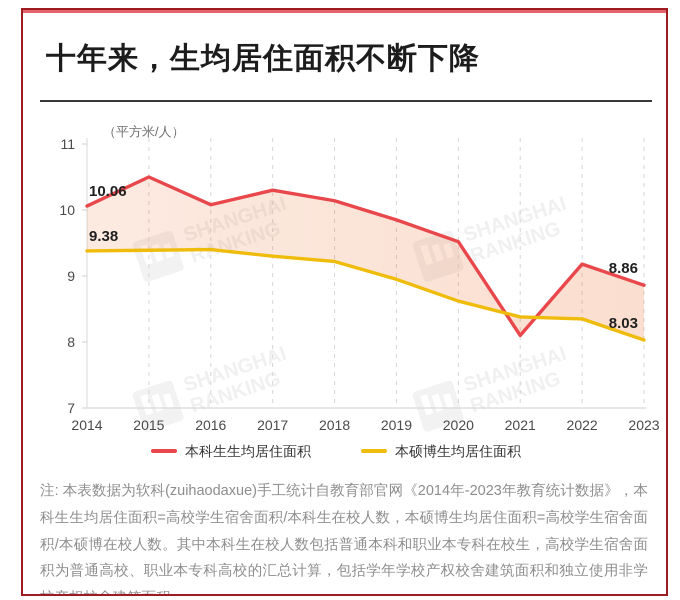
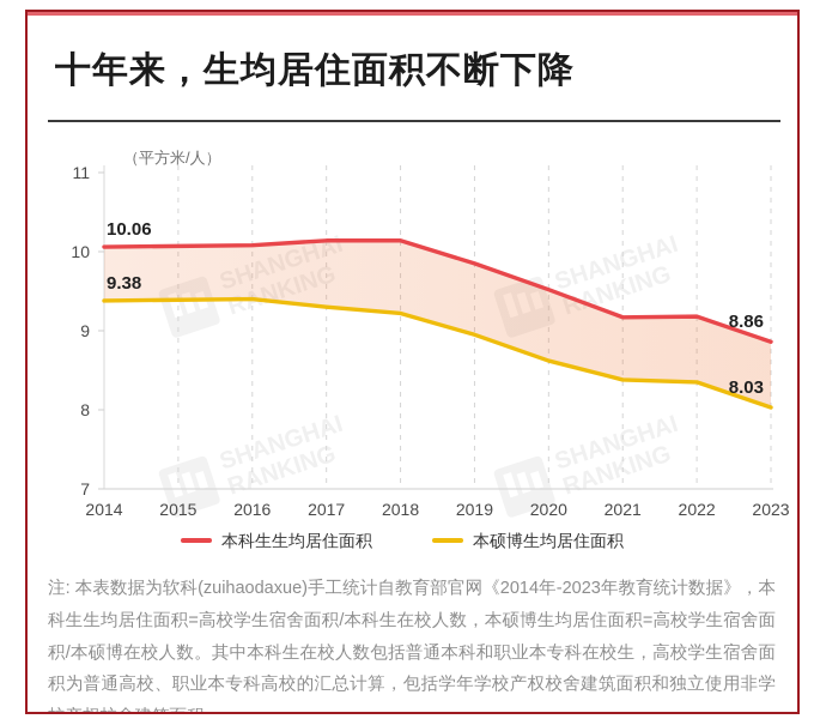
本科生生均居住面积/2015: 10.5 -> 10.1
本科生生均居住面积/2017: 10.3 -> 10.1
本科生生均居住面积/2021: 8.1 -> 9.2
